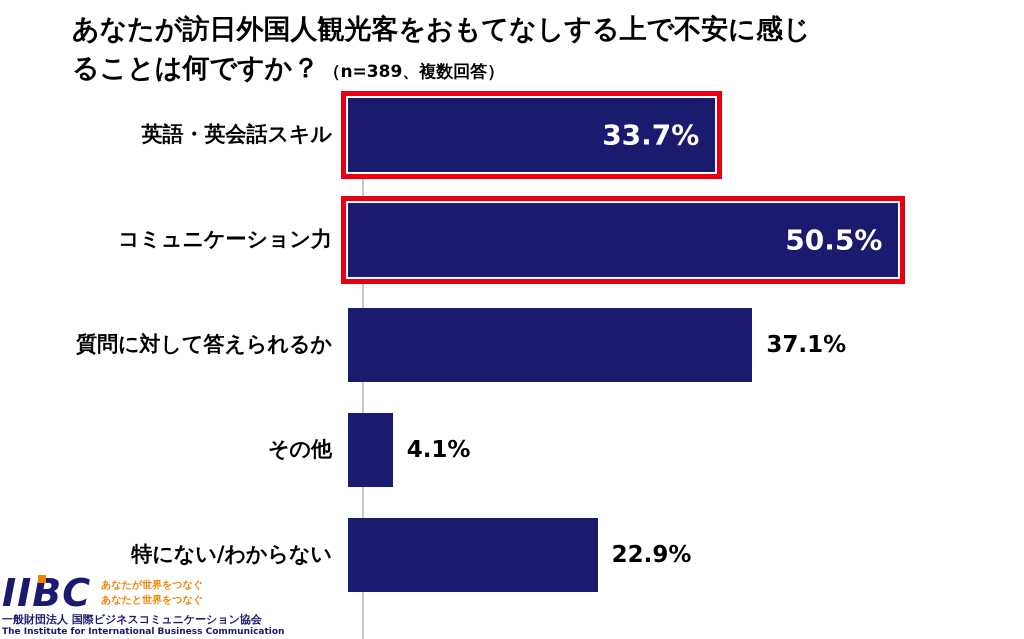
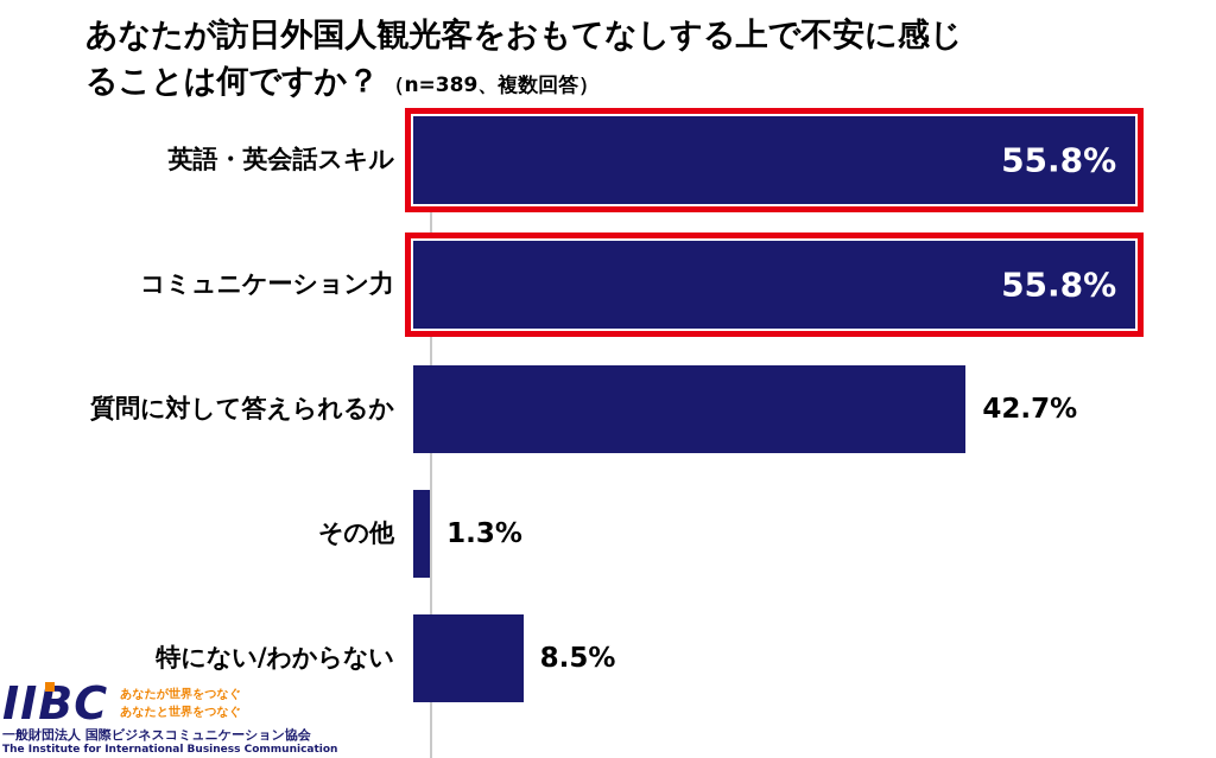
英語・英会話スキル: 33.7% -> 55.8%
コミュニケーション力: 50.5% -> 55.8%
質問に対して答えられるか: 37.1% -> 42.7%
その他: 4.1% -> 1.3%
特にない/わからない: 22.9% -> 8.5%
